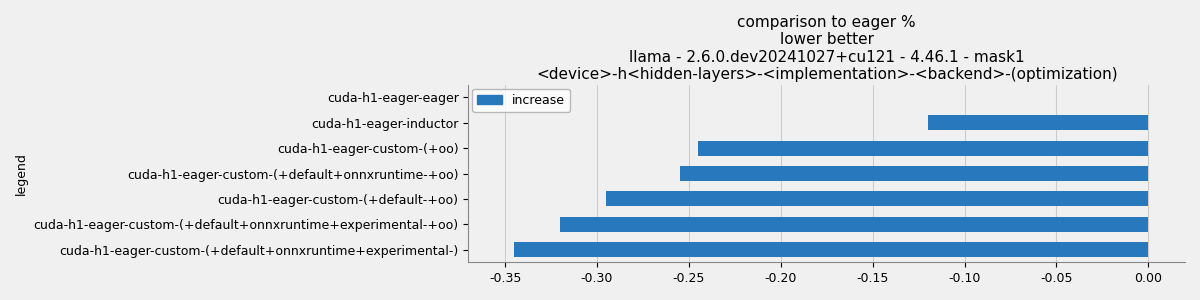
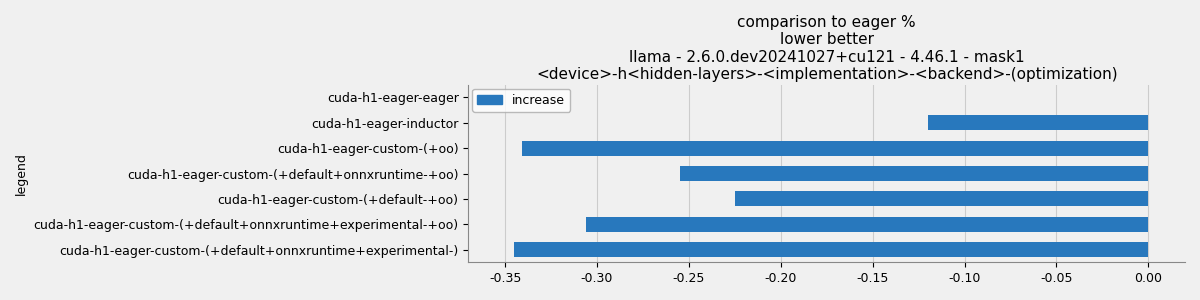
cuda-h1-eager-custom-(+oo): -0.245 -> -0.341
cuda-h1-eager-custom-(+default-+oo): -0.295 -> -0.225
cuda-h1-eager-custom-(+default+onnxruntime+experimental-+oo): -0.320 -> -0.306
